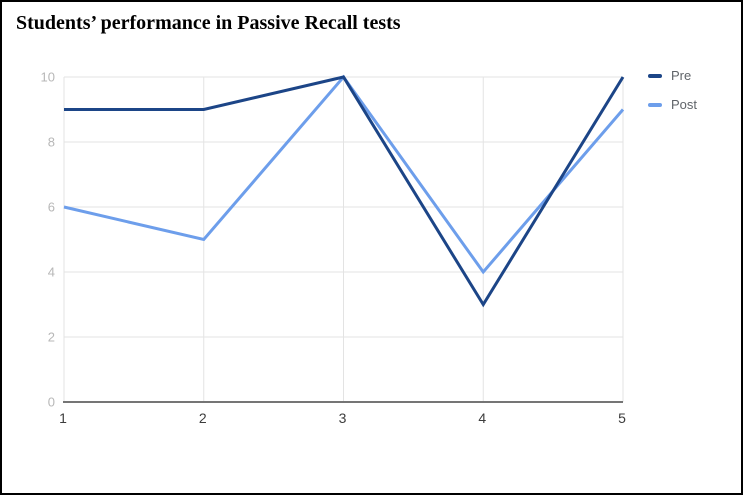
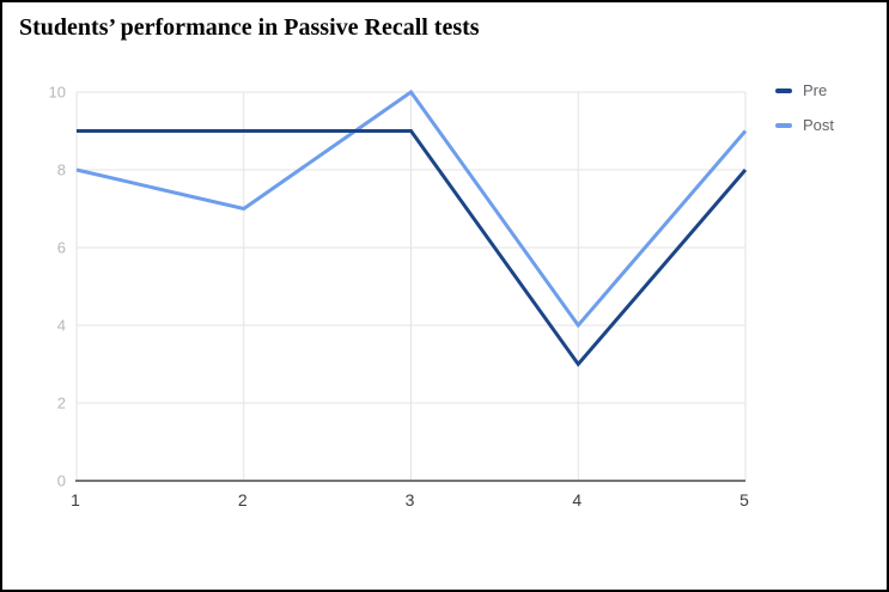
Post/1: 6 -> 8
Post/2: 5 -> 7
Pre/3: 10 -> 9
Pre/5: 10 -> 8
